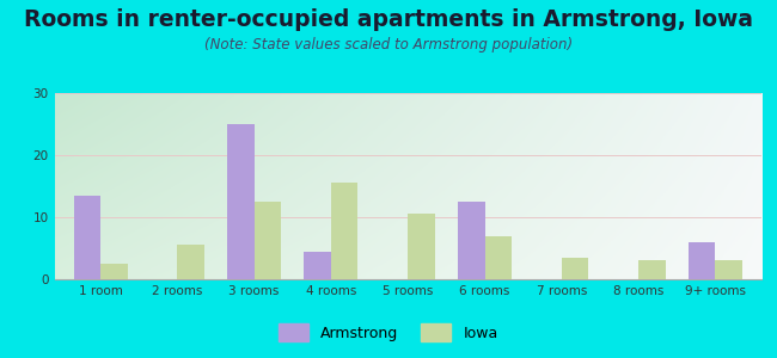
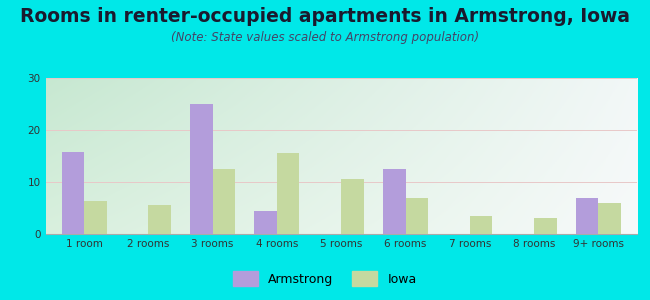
Armstrong/1 room: 13.5 -> 15.8
Iowa/1 room: 2.5 -> 6.4
Armstrong/9+ rooms: 6.0 -> 7.0
Iowa/9+ rooms: 3.0 -> 6.0
